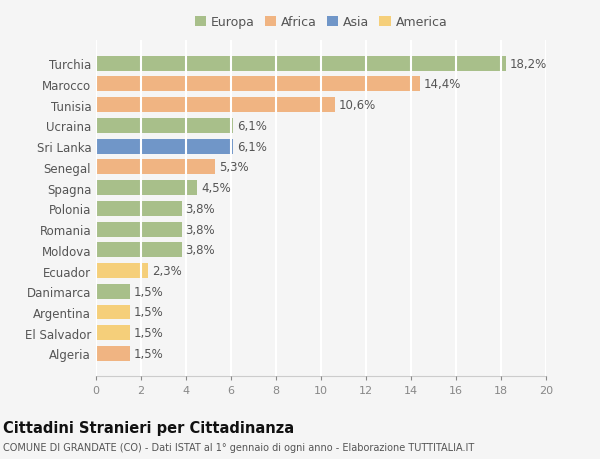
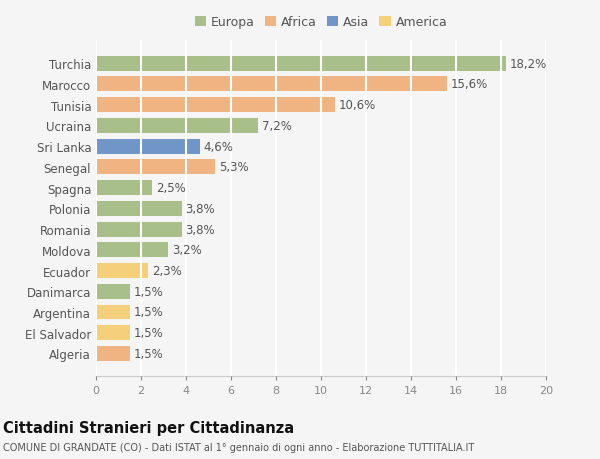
Marocco: 14,4% -> 15,6%
Ucraina: 6,1% -> 7,2%
Sri Lanka: 6,1% -> 4,6%
Spagna: 4,5% -> 2,5%
Moldova: 3,8% -> 3,2%
